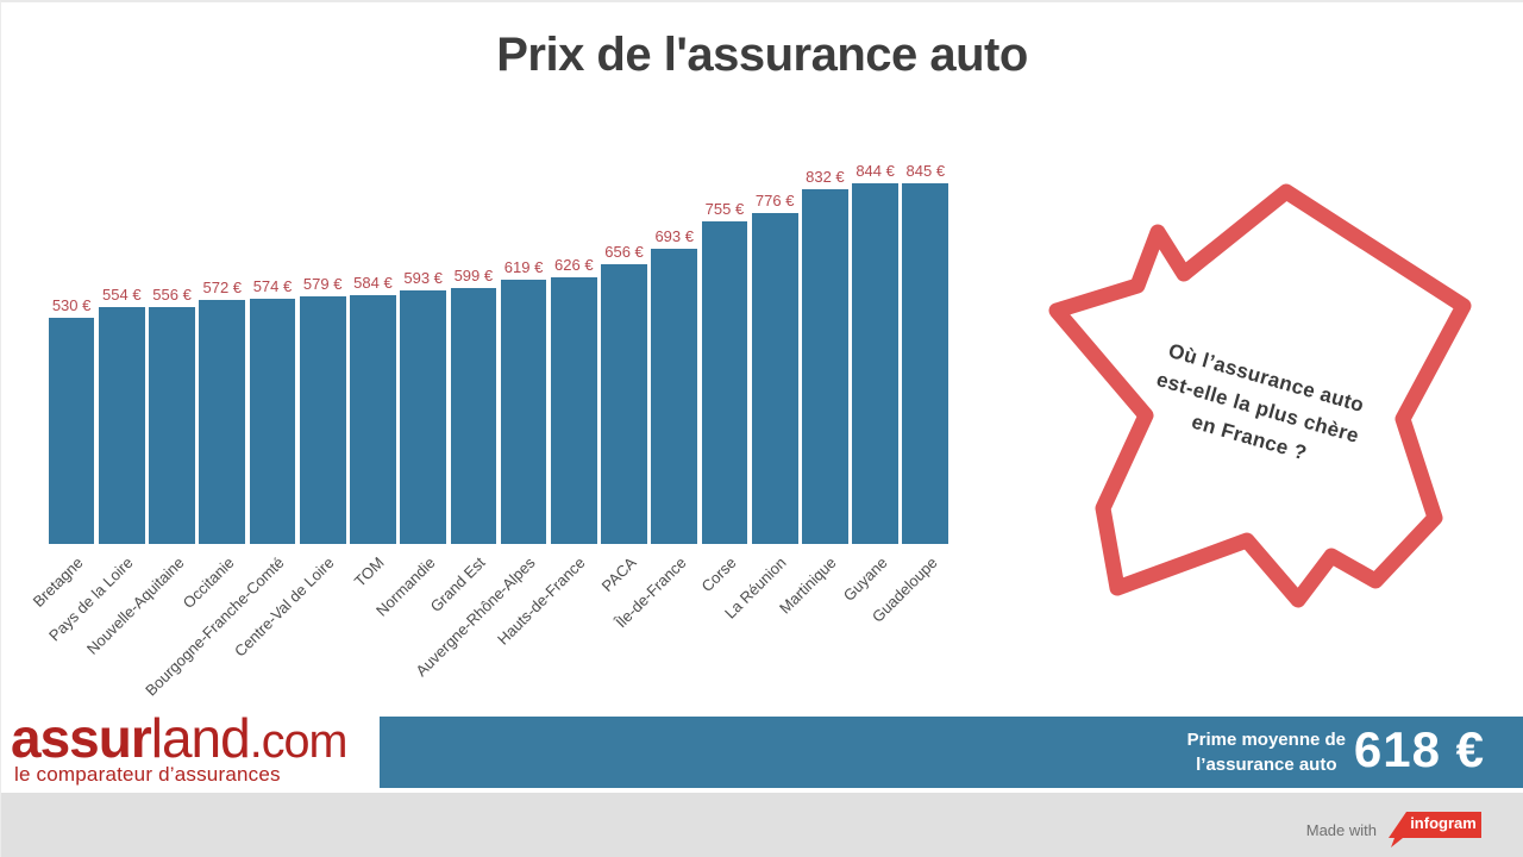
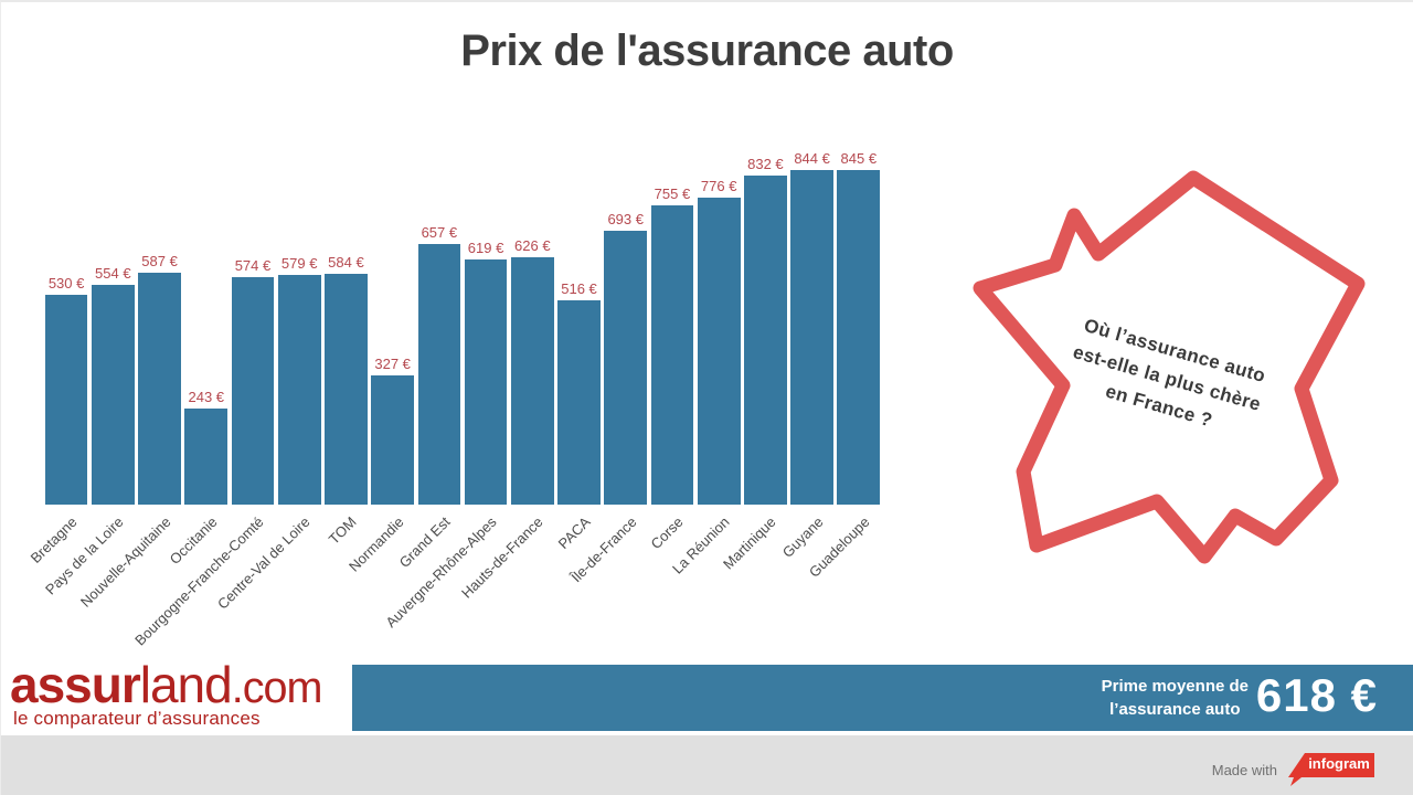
Nouvelle-Aquitaine: 556 -> 587
Occitanie: 572 -> 243
Normandie: 593 -> 327
Grand Est: 599 -> 657
PACA: 656 -> 516
